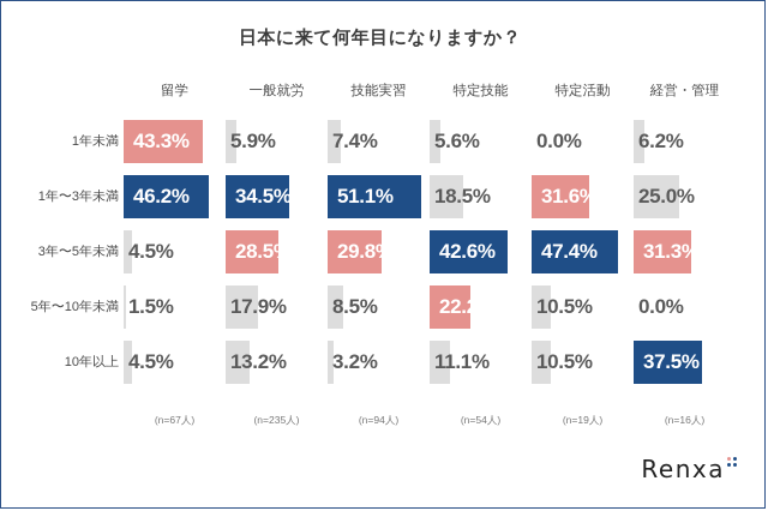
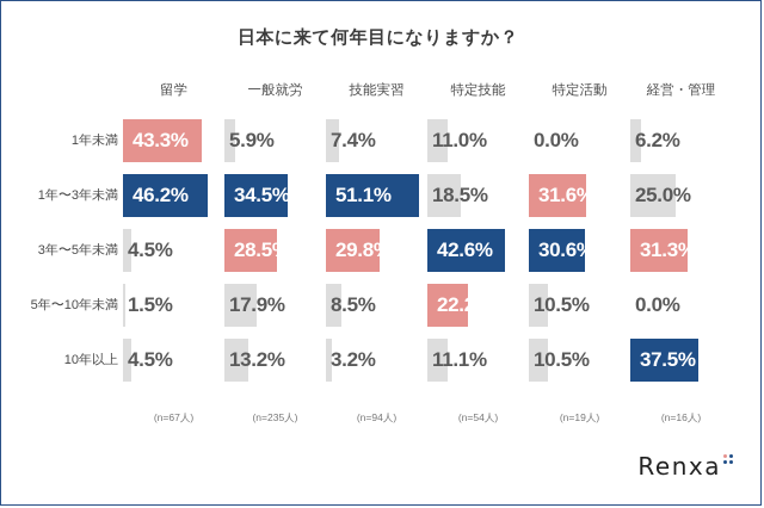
特定技能/1年未満: 5.6% -> 11.0%
特定活動/3年〜5年未満: 47.4% -> 30.6%
